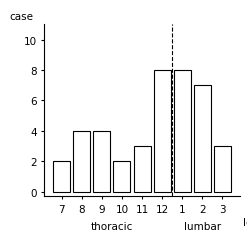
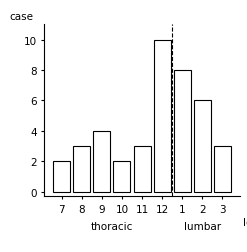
8: 4 -> 3
12: 8 -> 10
2: 7 -> 6
